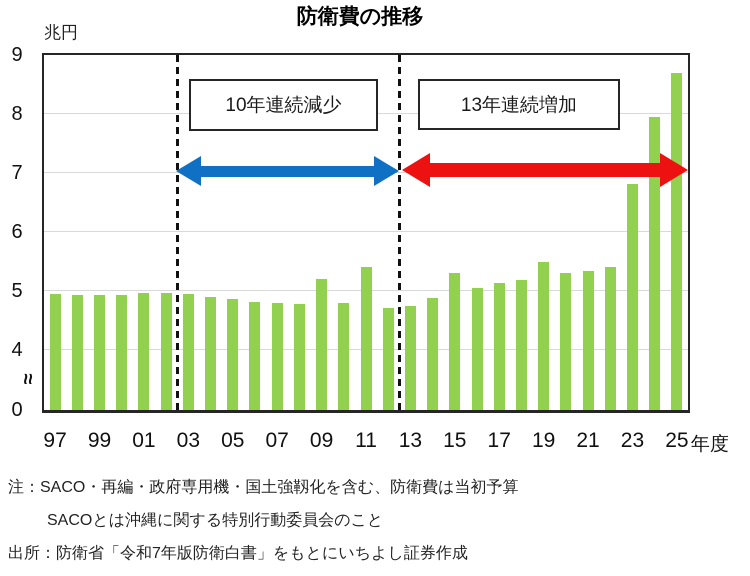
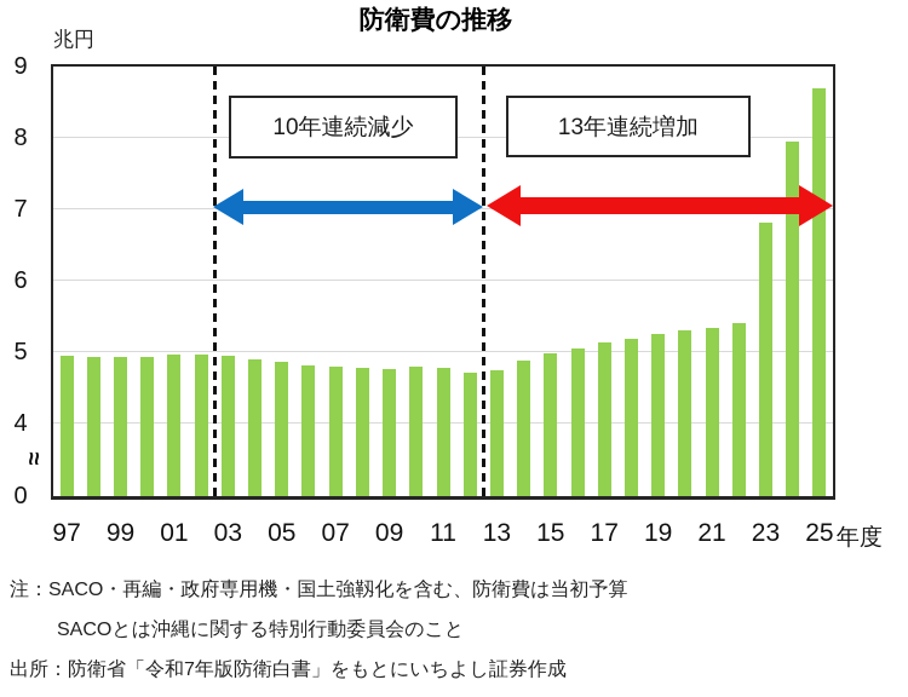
09: 5.2 -> 4.8
11: 5.4 -> 4.8
15: 5.3 -> 5.0
19: 5.5 -> 5.3
